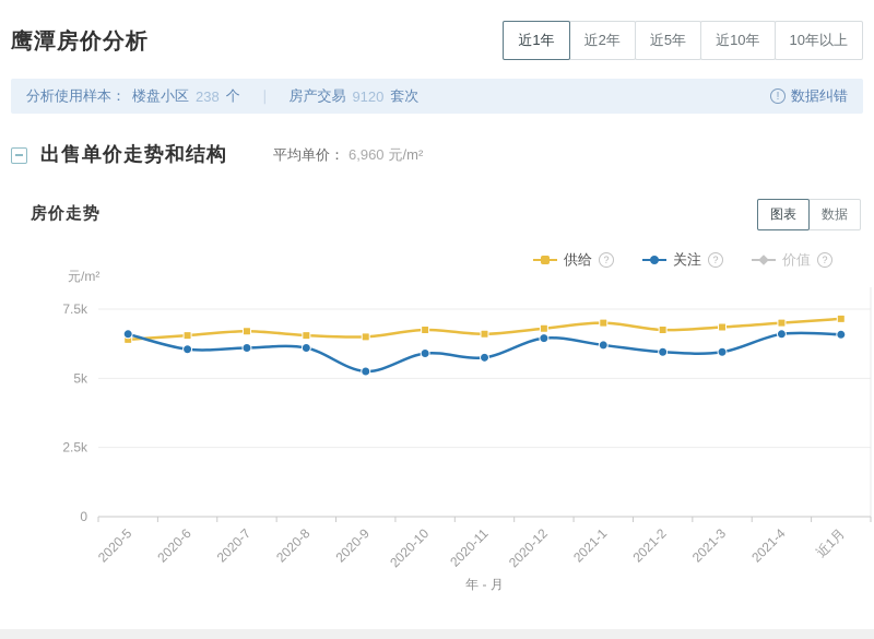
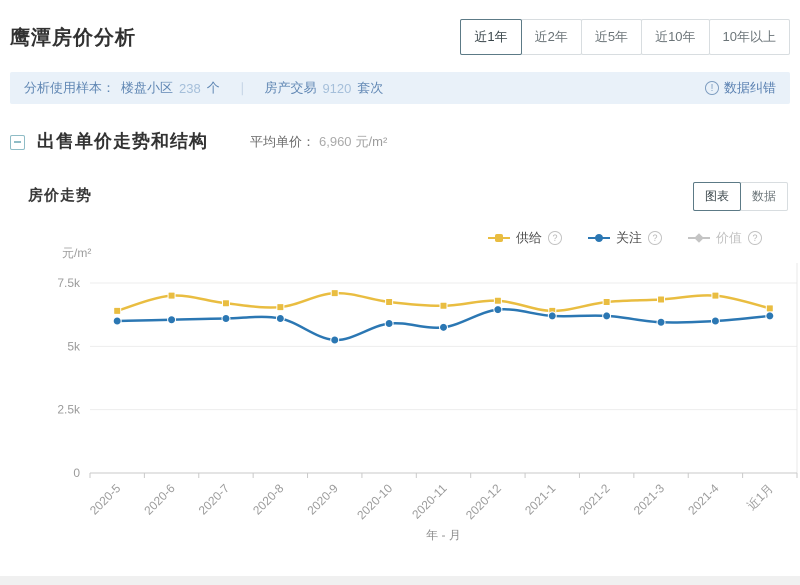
关注/2020-5: 6.6k -> 6.0k
供给/2020-6: 6.6k -> 7.0k
供给/2020-9: 6.5k -> 7.1k
供给/2021-1: 7.0k -> 6.4k
关注/2021-2: 6.0k -> 6.2k
关注/2021-4: 6.6k -> 6.0k
供给/近1月: 7.2k -> 6.5k
关注/近1月: 6.6k -> 6.2k
